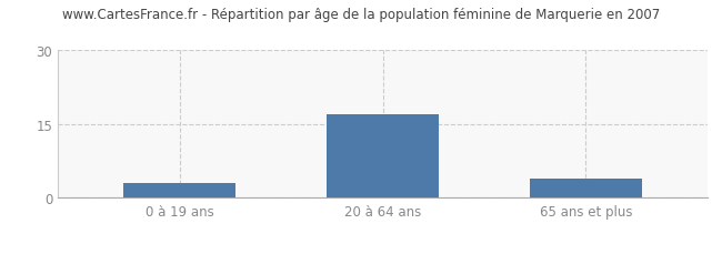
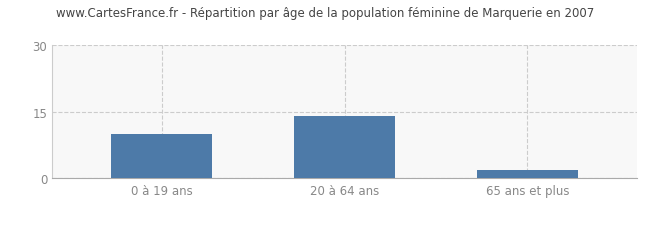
0 à 19 ans: 3 -> 10
20 à 64 ans: 17 -> 14
65 ans et plus: 4 -> 2
